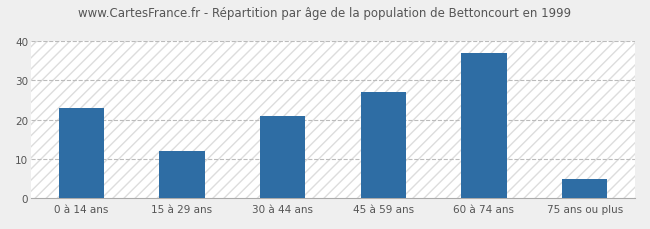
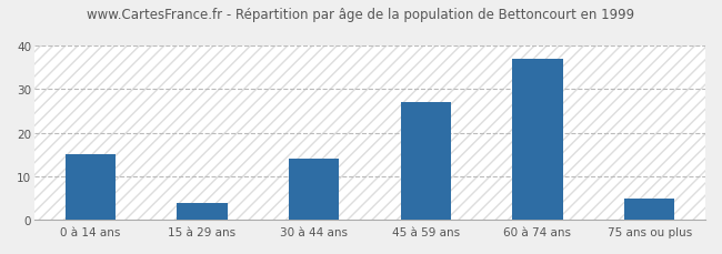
0 à 14 ans: 23 -> 15
15 à 29 ans: 12 -> 4
30 à 44 ans: 21 -> 14
